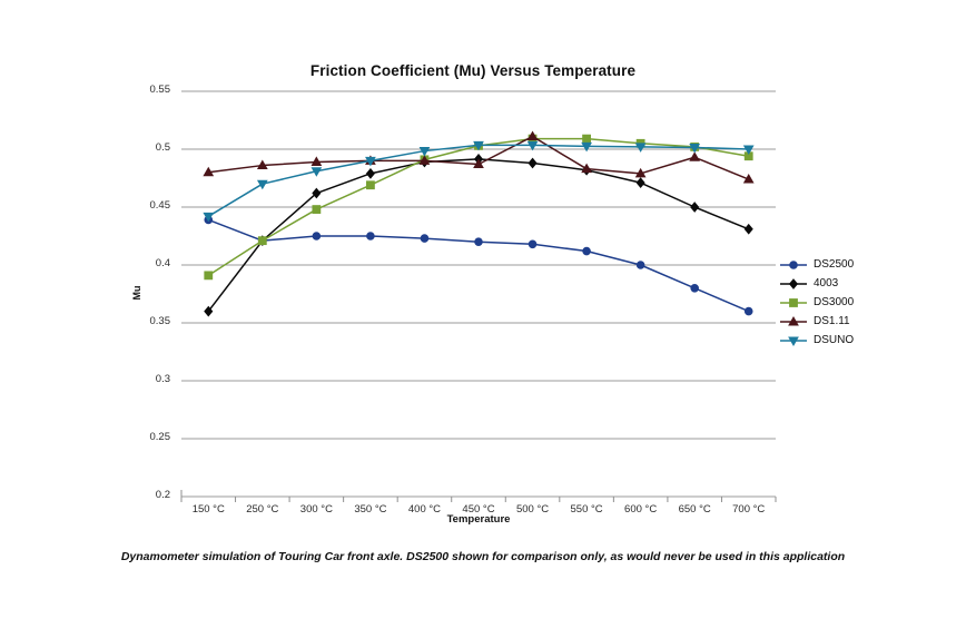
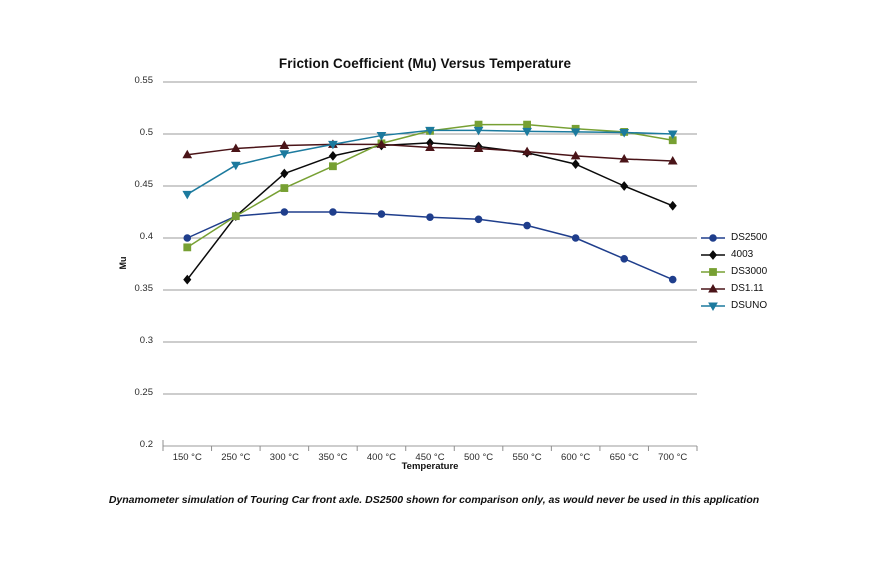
DS2500/150 °C: 0.439 -> 0.400
DS1.11/500 °C: 0.511 -> 0.486
DS1.11/650 °C: 0.493 -> 0.476
